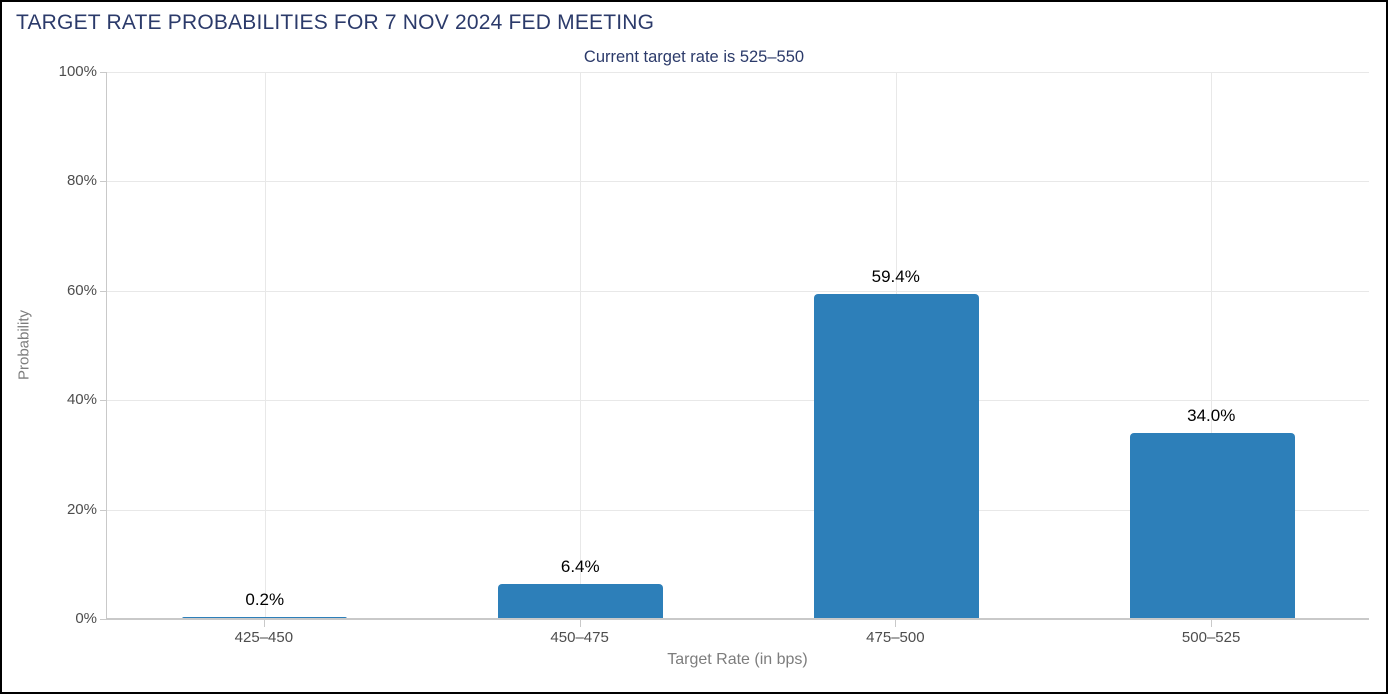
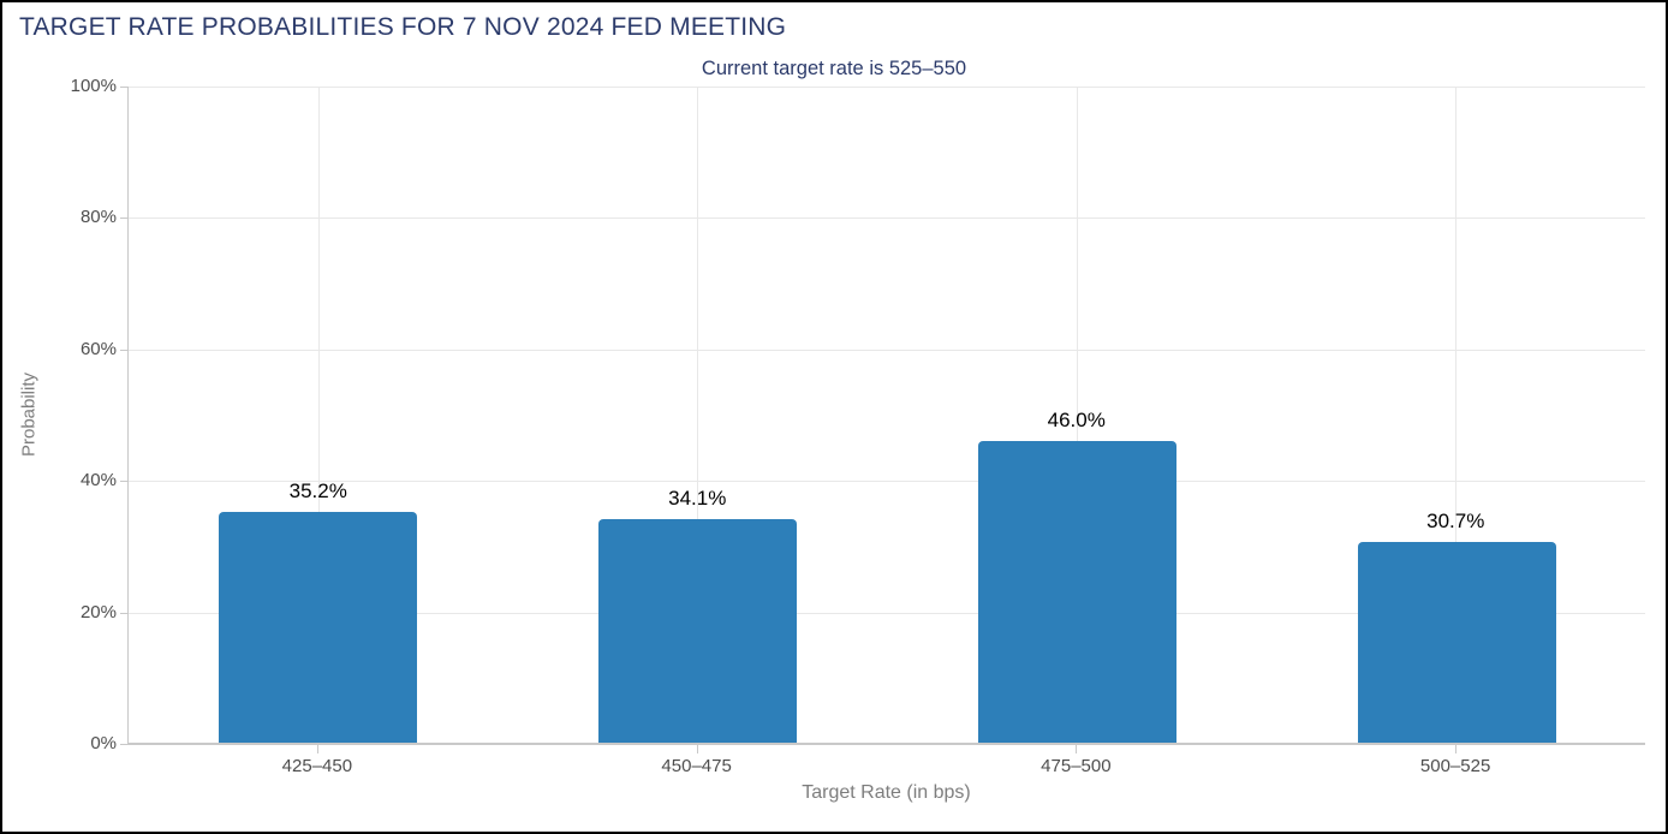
425–450: 0.2% -> 35.2%
450–475: 6.4% -> 34.1%
475–500: 59.4% -> 46.0%
500–525: 34.0% -> 30.7%
